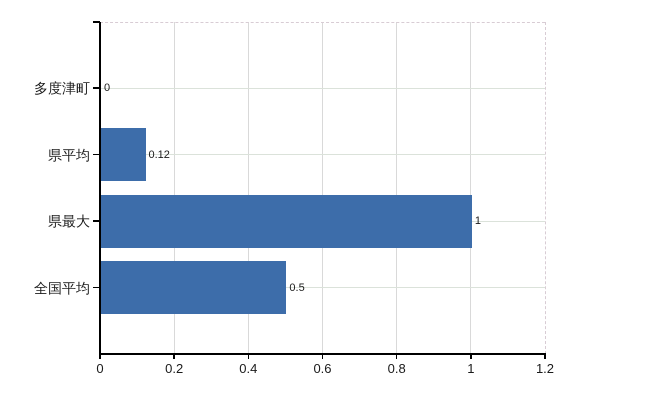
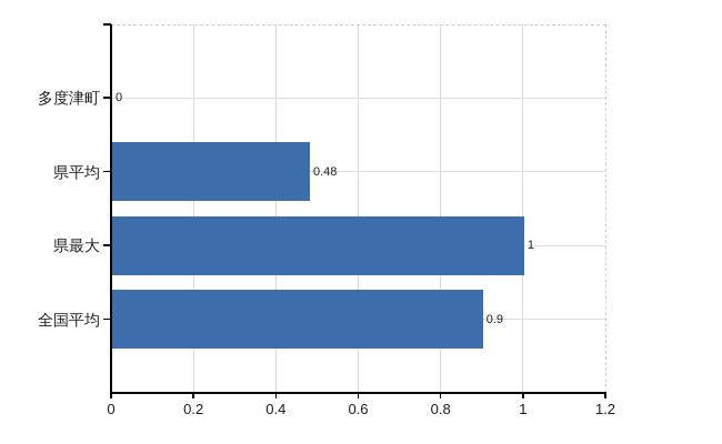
県平均: 0.12 -> 0.48
全国平均: 0.5 -> 0.9
